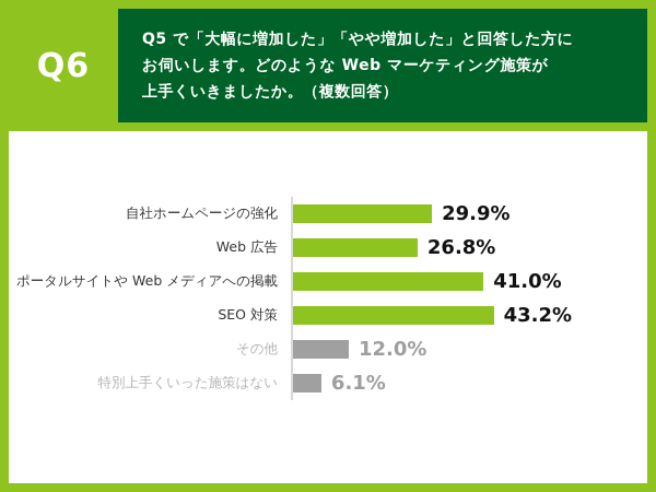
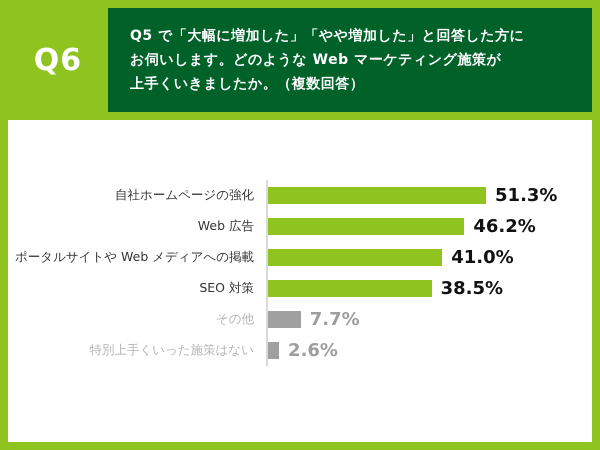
自社ホームページの強化: 29.9% -> 51.3%
Web 広告: 26.8% -> 46.2%
SEO 対策: 43.2% -> 38.5%
その他: 12.0% -> 7.7%
特別上手くいった施策はない: 6.1% -> 2.6%
